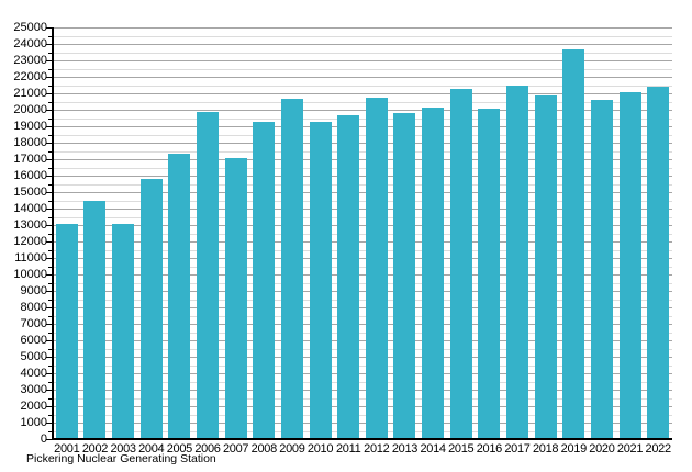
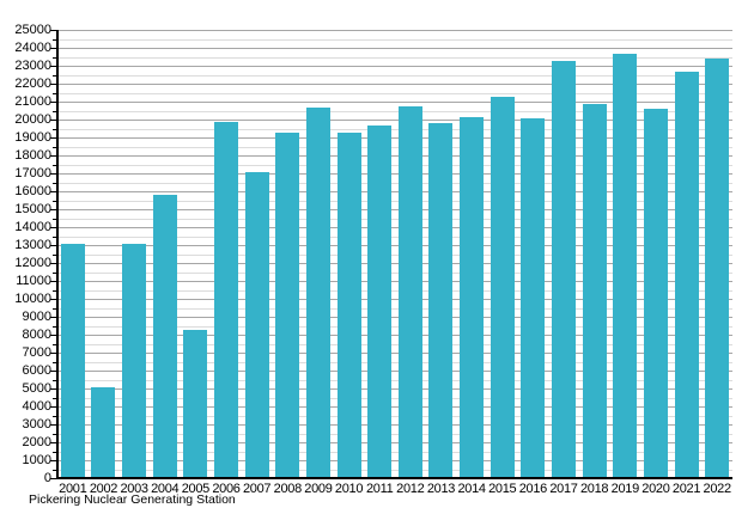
2002: 14400 -> 5100
2005: 17400 -> 8300
2017: 21500 -> 23300
2021: 21100 -> 22700
2022: 21400 -> 23400
